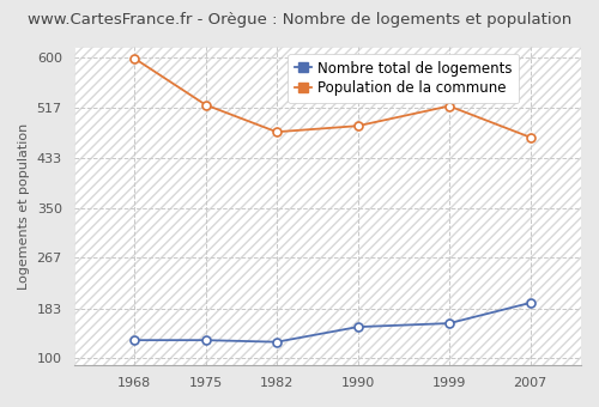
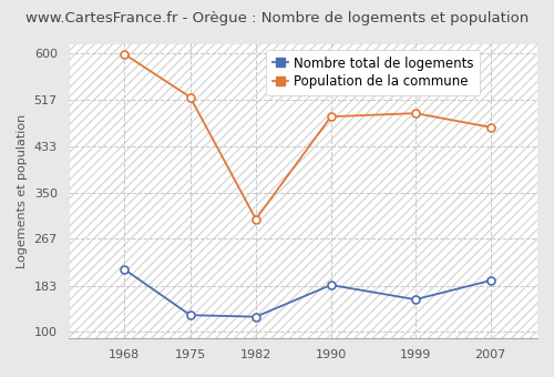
Nombre total de logements/1968: 130 -> 212
Population de la commune/1982: 476 -> 302
Nombre total de logements/1990: 152 -> 184
Population de la commune/1999: 519 -> 492
